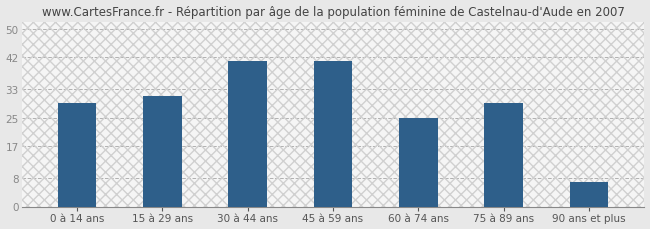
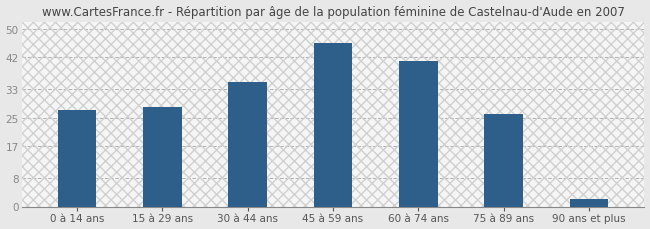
0 à 14 ans: 29 -> 27
15 à 29 ans: 31 -> 28
30 à 44 ans: 41 -> 35
45 à 59 ans: 41 -> 46
60 à 74 ans: 25 -> 41
75 à 89 ans: 29 -> 26
90 ans et plus: 7 -> 2
